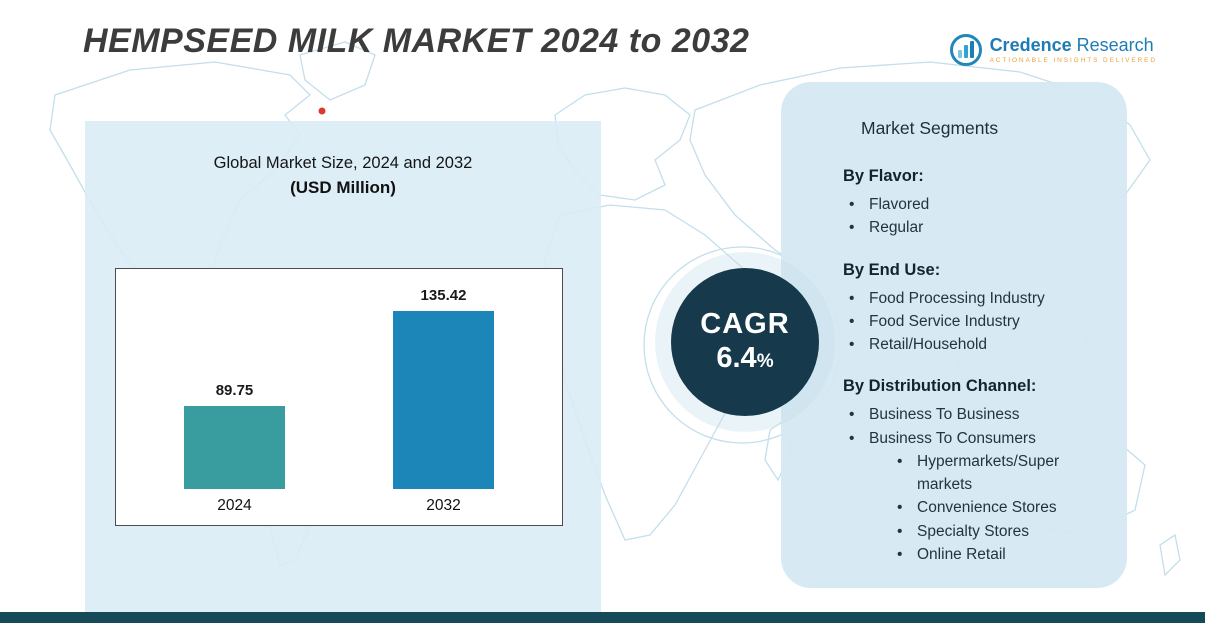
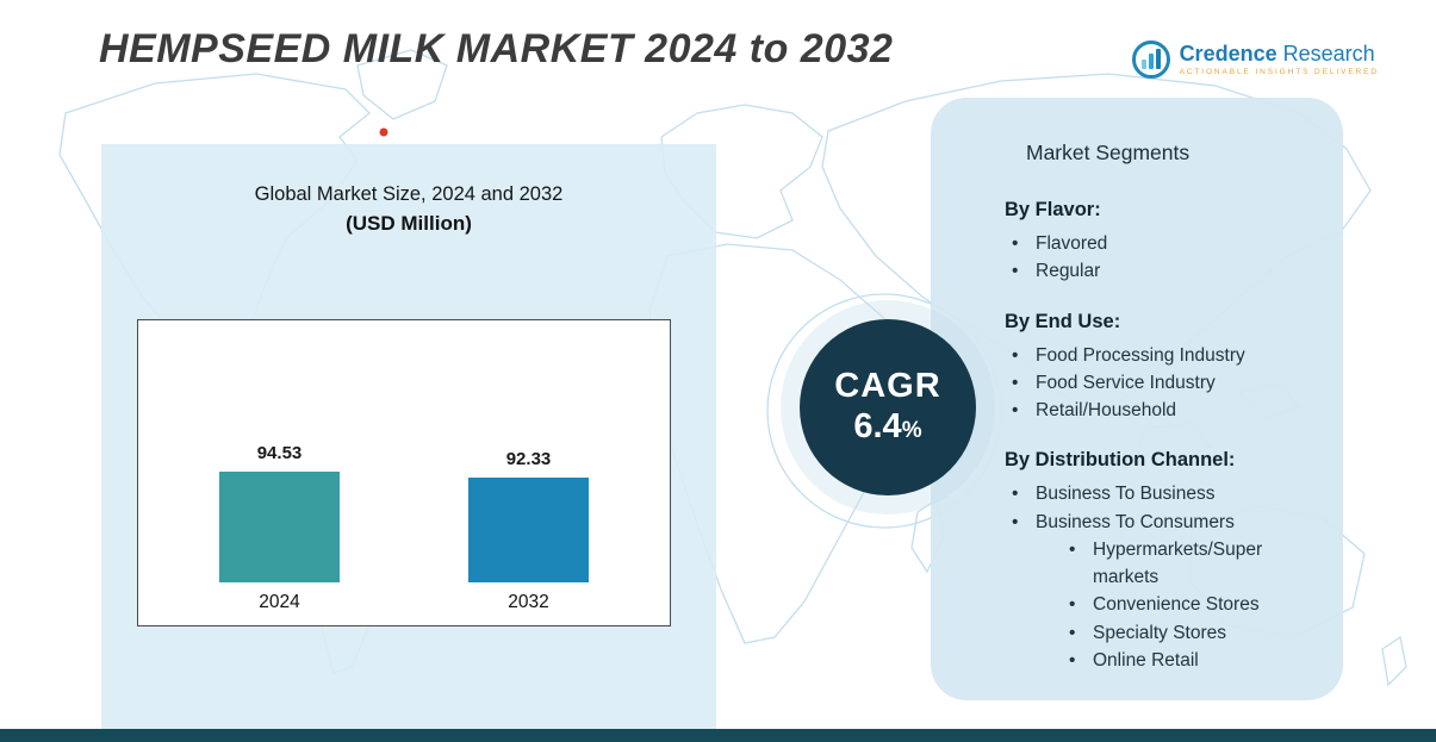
2024: 89.75 -> 94.53
2032: 135.42 -> 92.33
